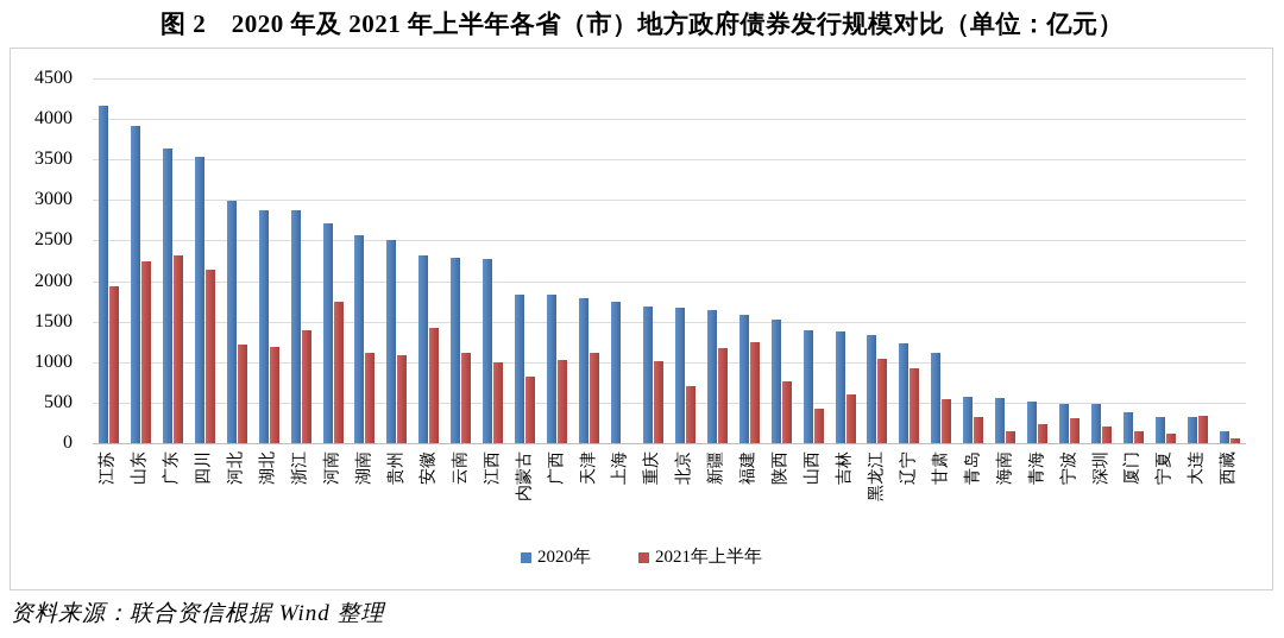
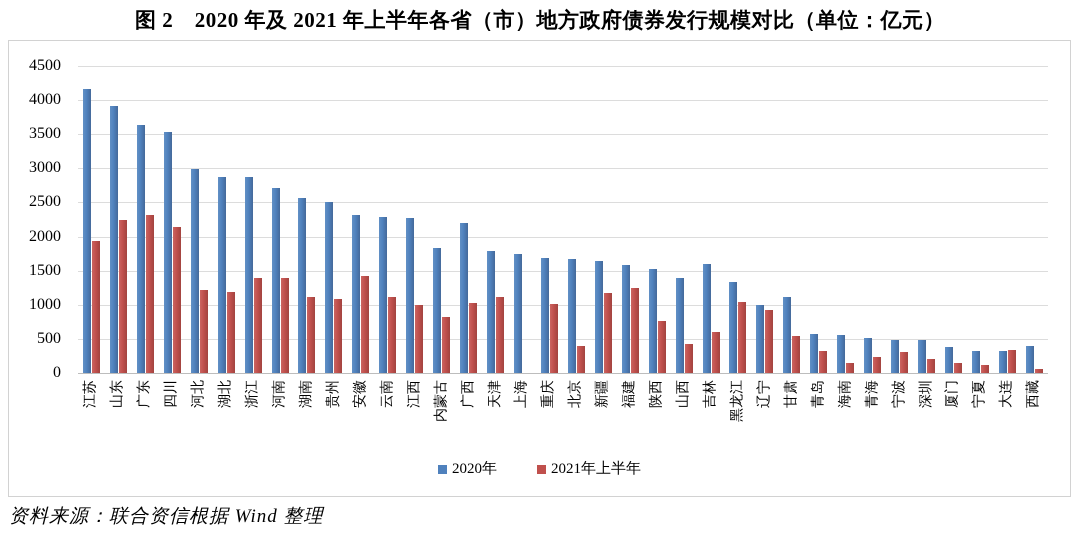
2021年上半年/河南: 1800 -> 1400
2020年/广西: 1800 -> 2200
2021年上半年/北京: 700 -> 400
2020年/吉林: 1400 -> 1600
2020年/辽宁: 1200 -> 1000
2020年/西藏: 200 -> 400
